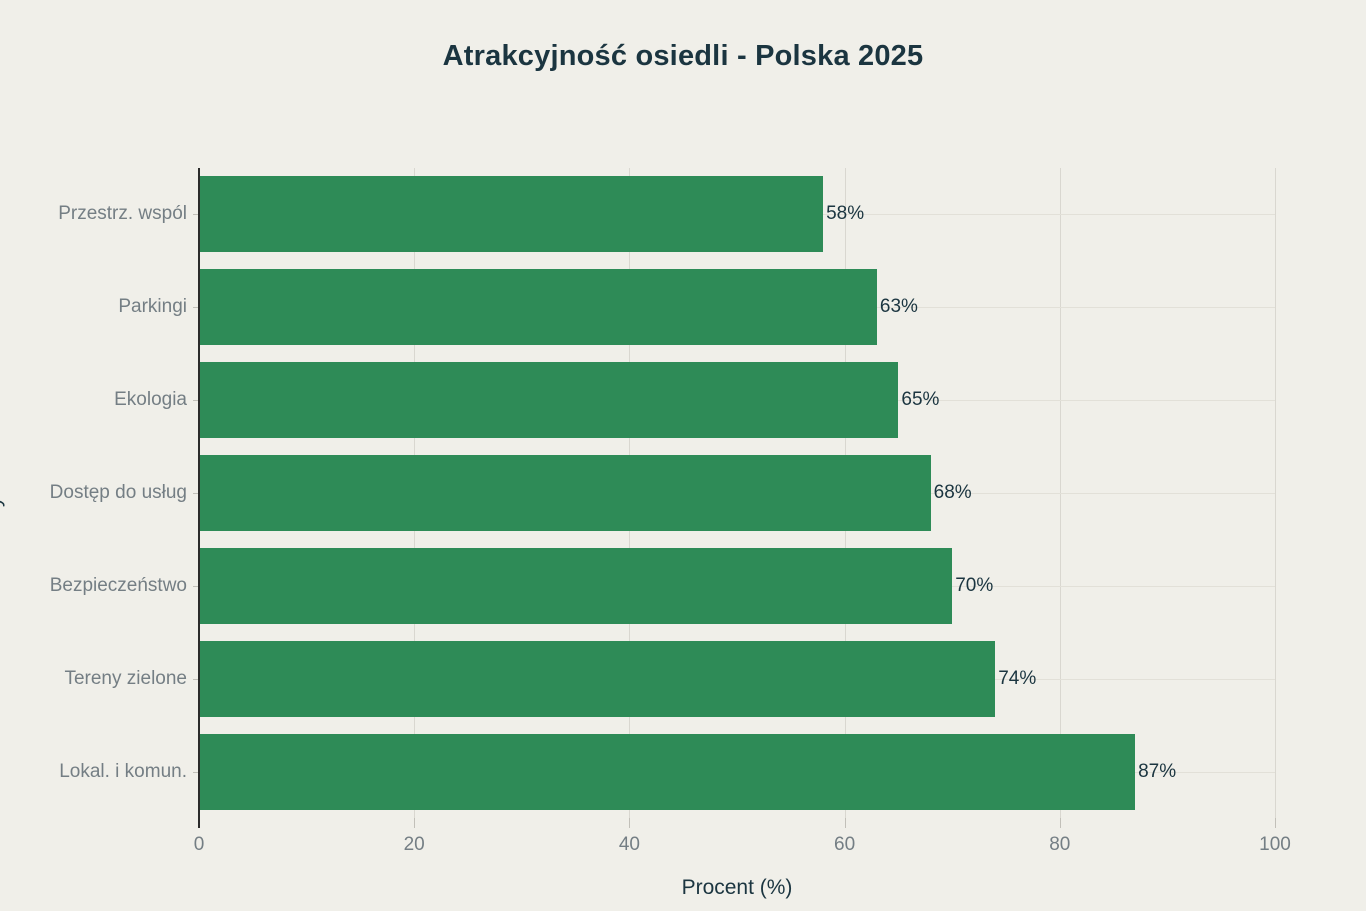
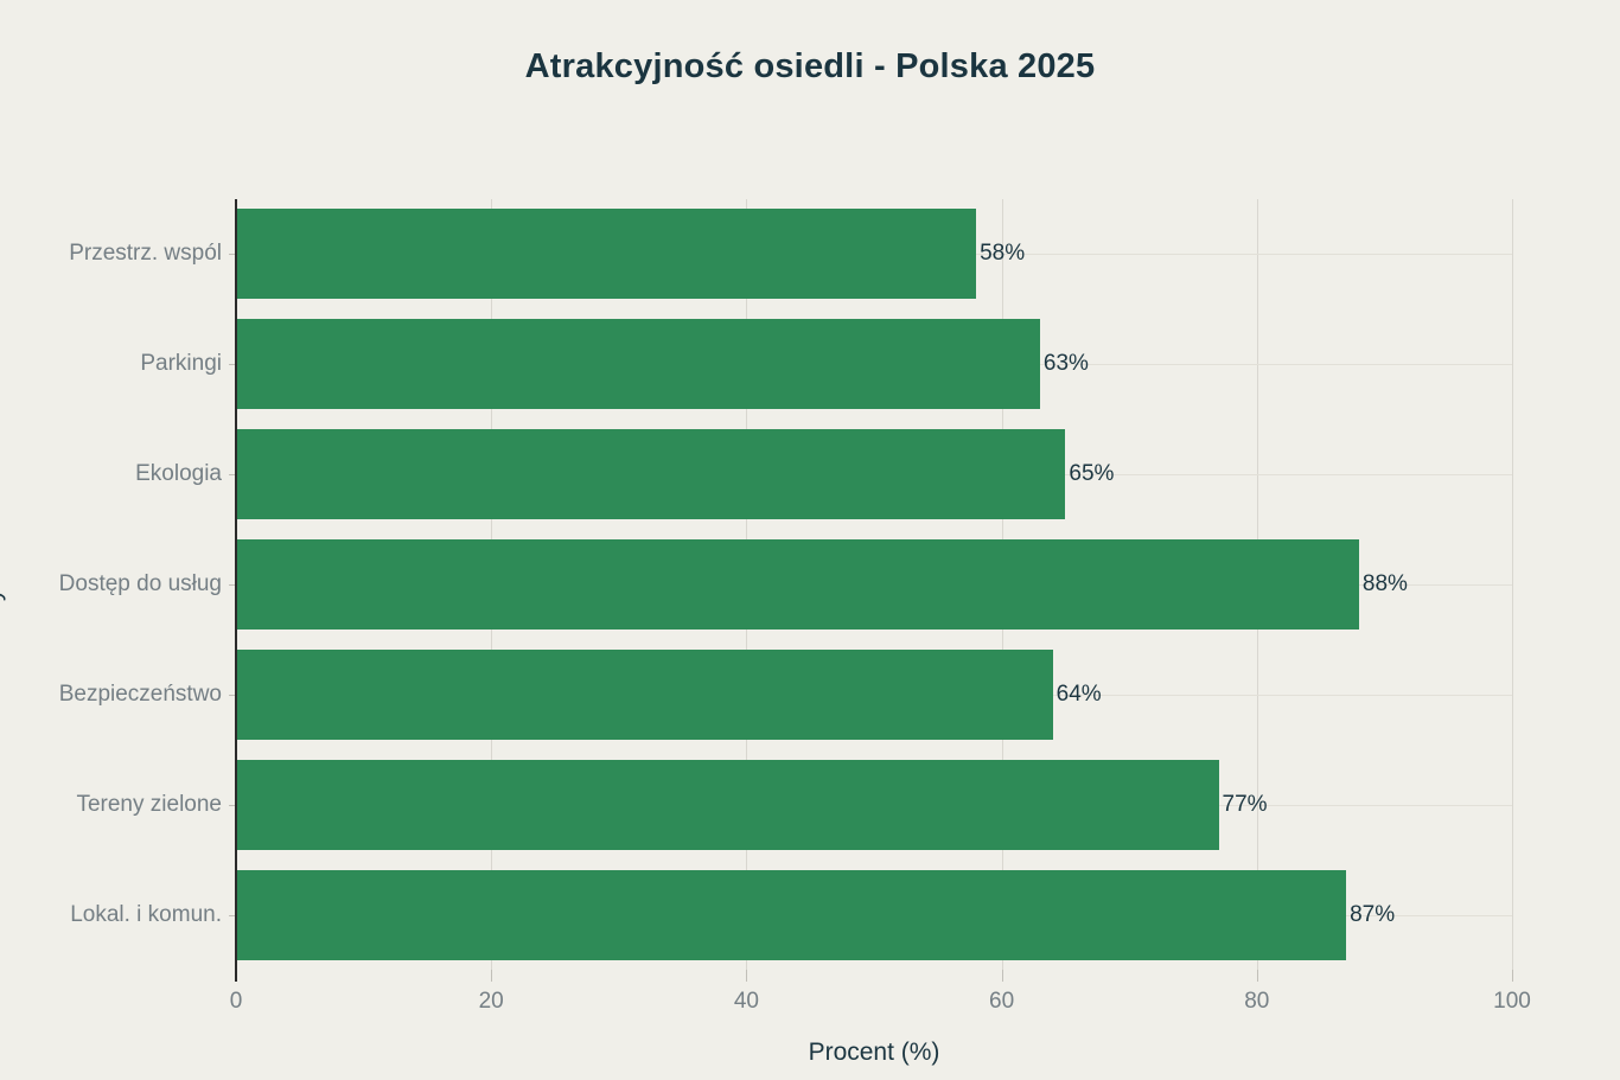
Dostęp do usług: 68% -> 88%
Bezpieczeństwo: 70% -> 64%
Tereny zielone: 74% -> 77%
